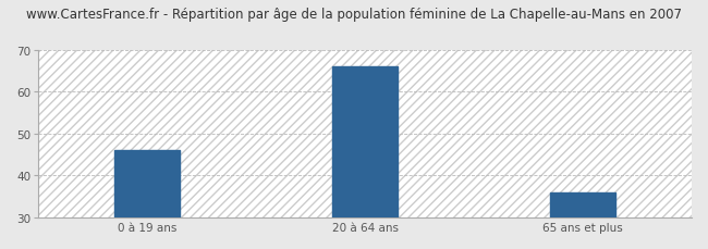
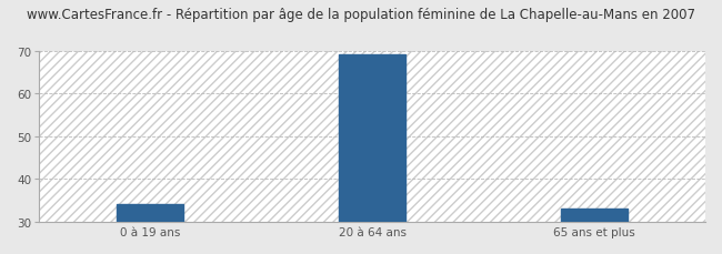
0 à 19 ans: 46 -> 34
20 à 64 ans: 66 -> 69
65 ans et plus: 36 -> 33
